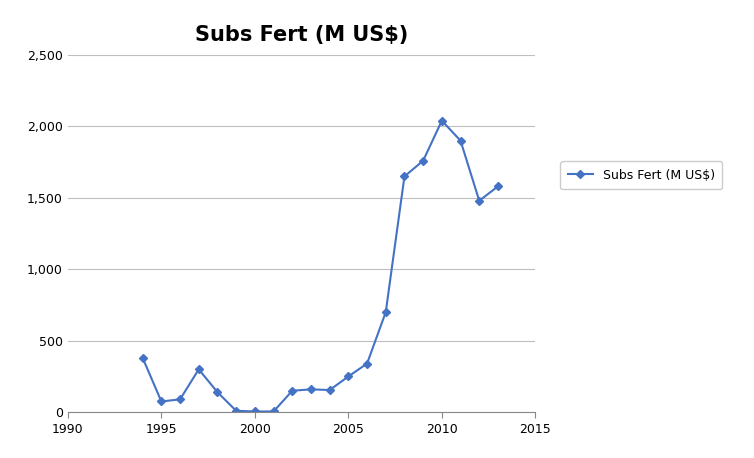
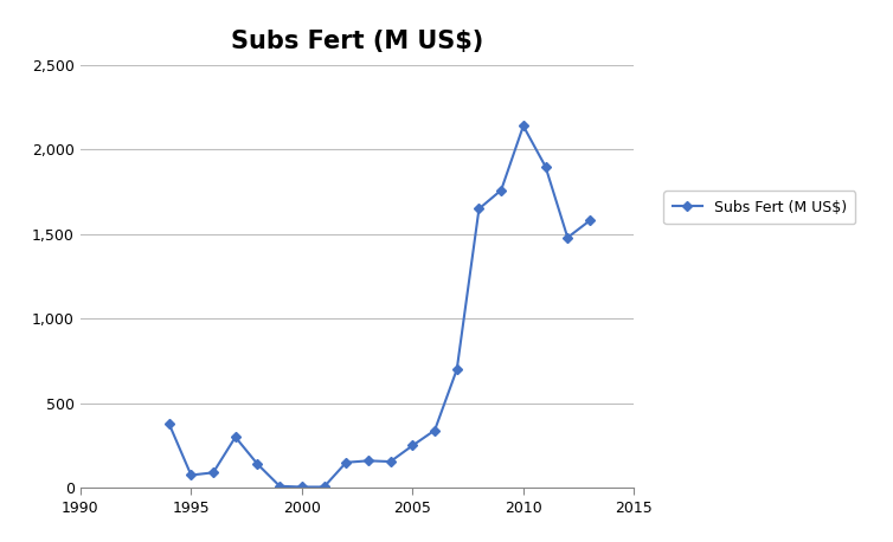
2010: 2,040 -> 2,140
